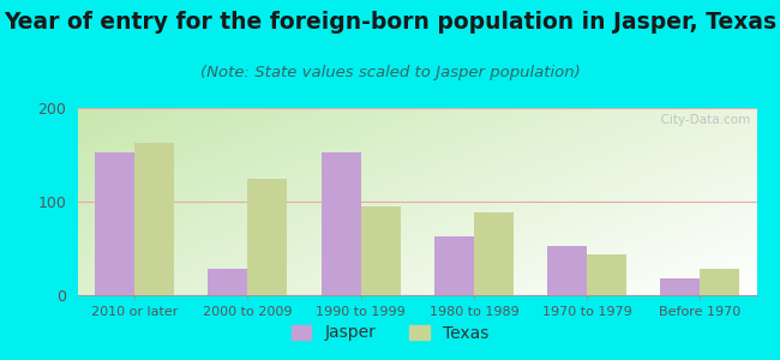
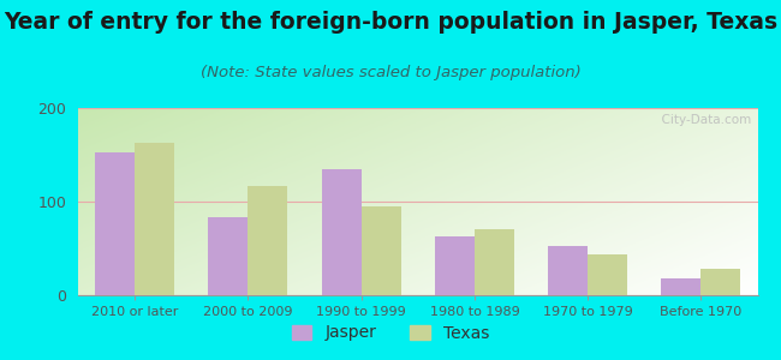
Jasper/2000 to 2009: 28 -> 83
Texas/2000 to 2009: 124 -> 117
Jasper/1990 to 1999: 152 -> 135
Texas/1980 to 1989: 88 -> 70
